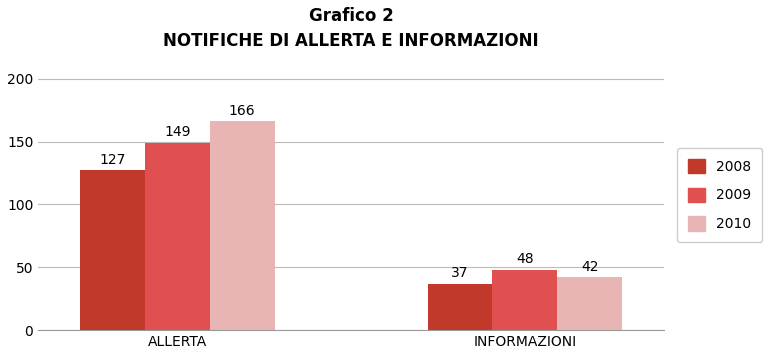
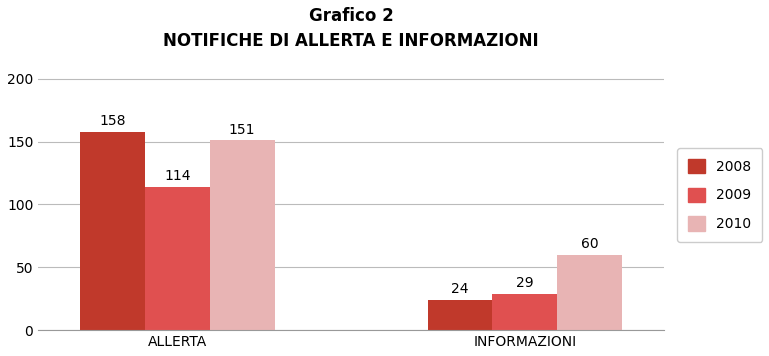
2008/ALLERTA: 127 -> 158
2009/ALLERTA: 149 -> 114
2010/ALLERTA: 166 -> 151
2008/INFORMAZIONI: 37 -> 24
2009/INFORMAZIONI: 48 -> 29
2010/INFORMAZIONI: 42 -> 60
